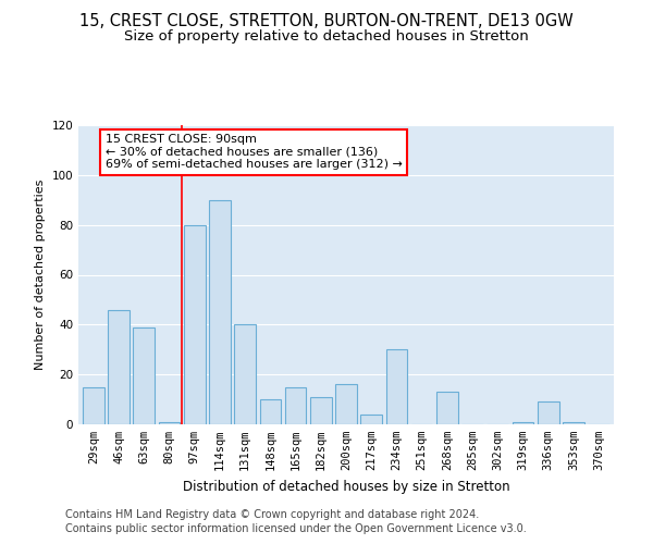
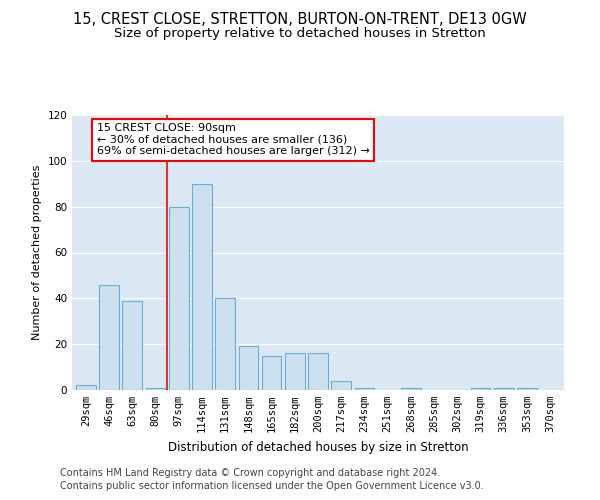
29sqm: 15 -> 2
148sqm: 10 -> 19
182sqm: 11 -> 16
234sqm: 30 -> 1
268sqm: 13 -> 1
336sqm: 9 -> 1
